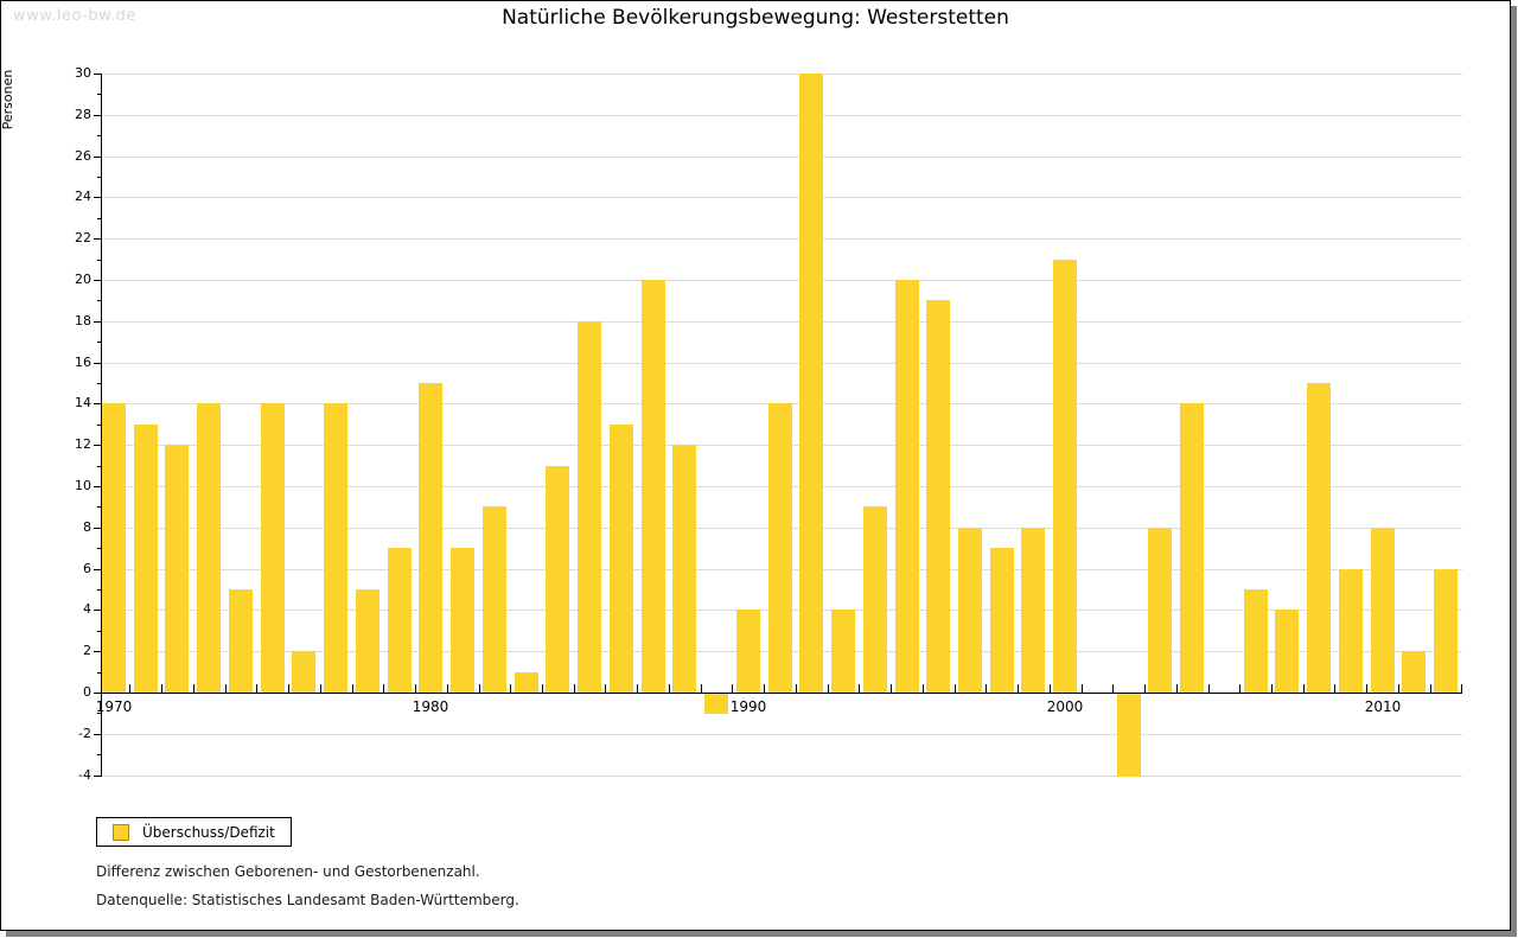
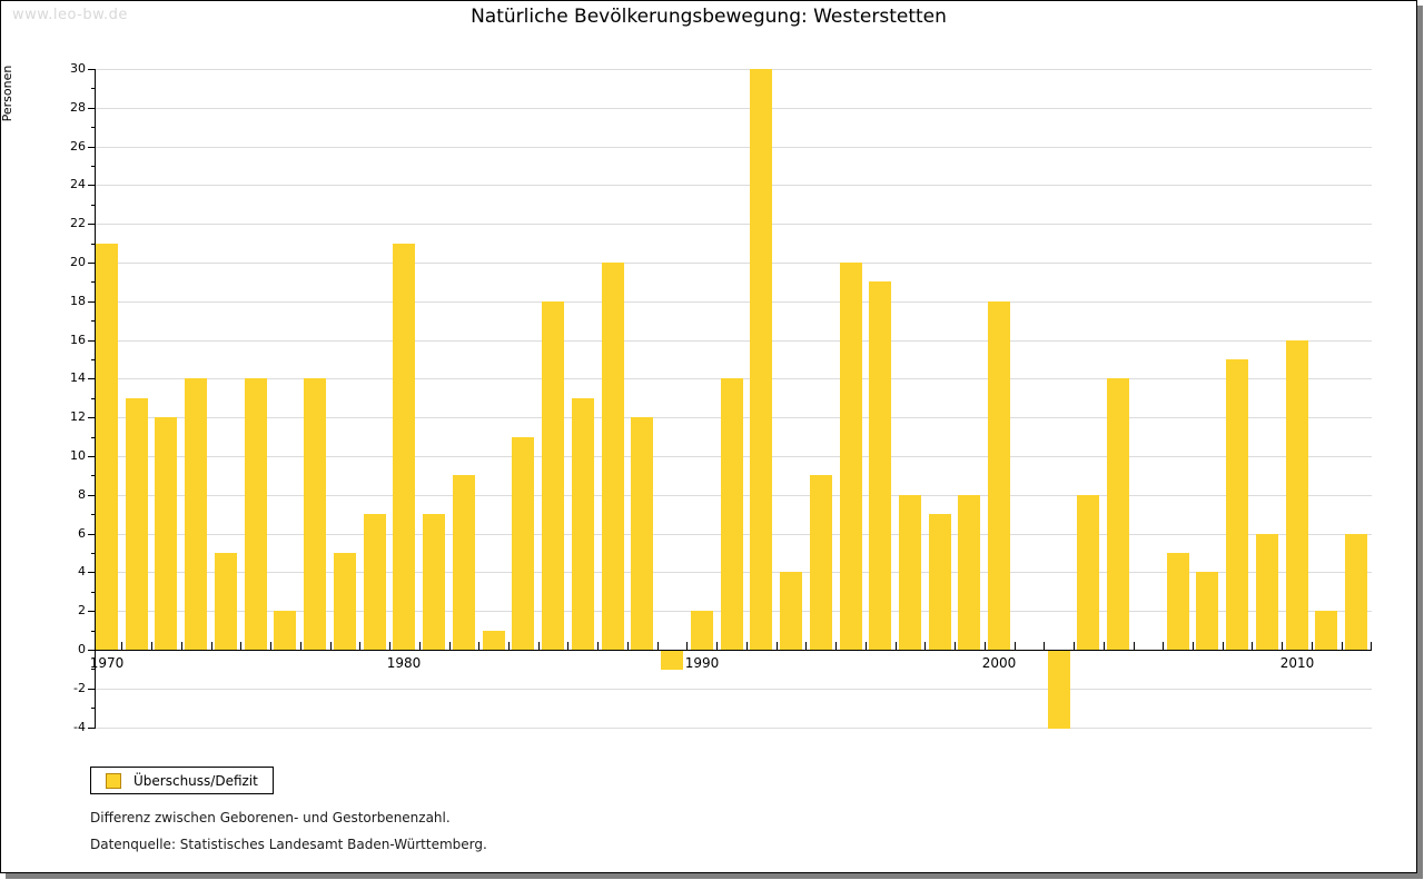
1970: 14 -> 21
1980: 15 -> 21
1990: 4 -> 2
2000: 21 -> 18
2010: 8 -> 16
